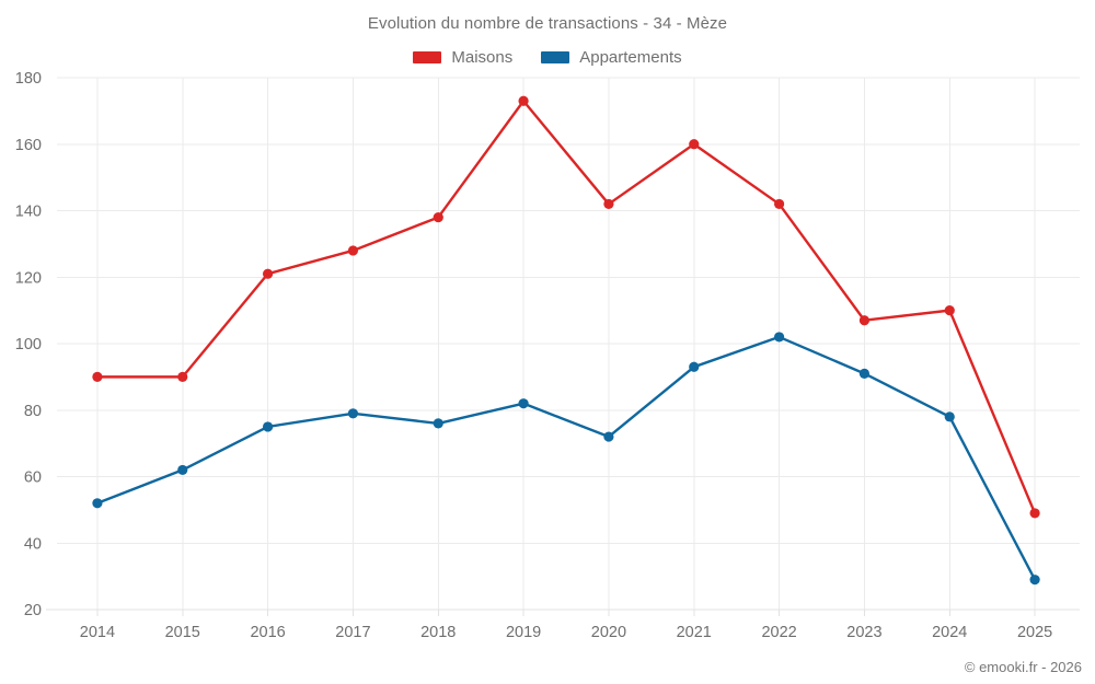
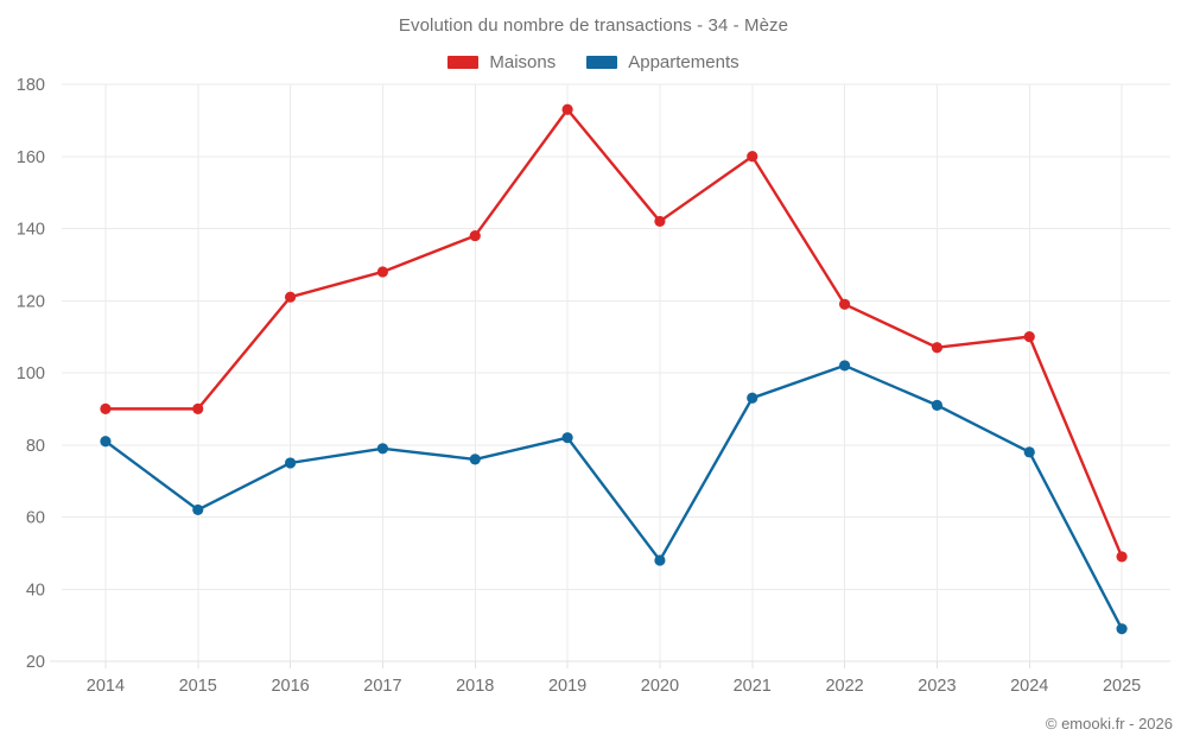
Appartements/2014: 52 -> 81
Appartements/2020: 72 -> 48
Maisons/2022: 142 -> 119
